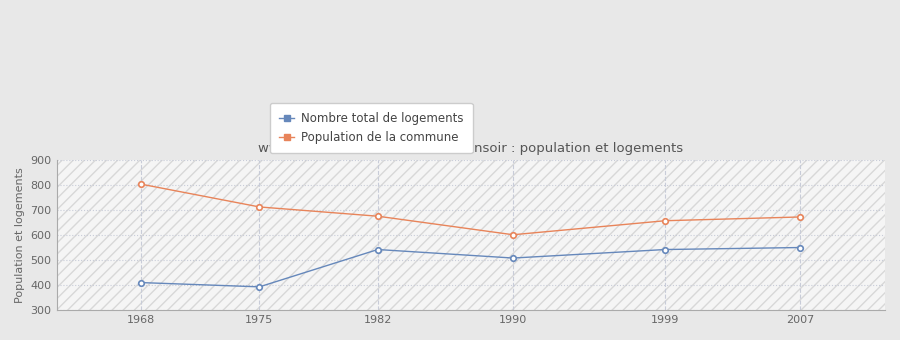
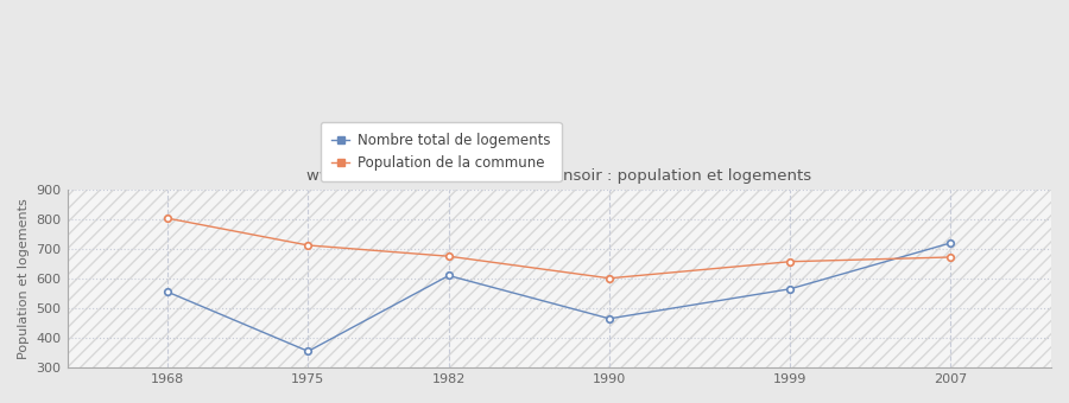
Nombre total de logements/1968: 410 -> 555
Nombre total de logements/1975: 393 -> 355
Nombre total de logements/1982: 542 -> 610
Nombre total de logements/1990: 508 -> 465
Nombre total de logements/1999: 542 -> 565
Nombre total de logements/2007: 550 -> 720
